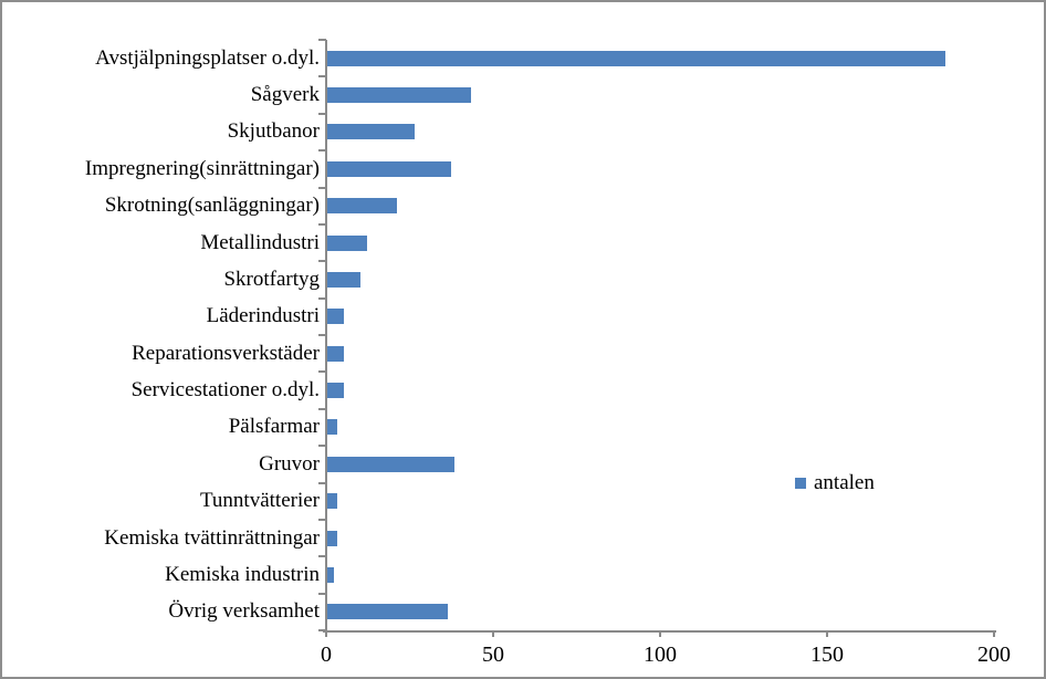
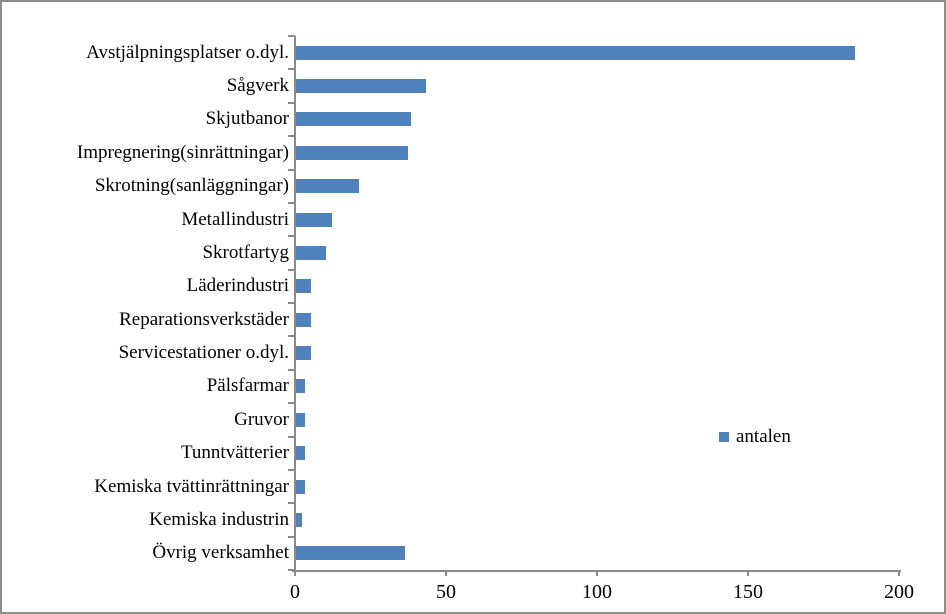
Skjutbanor: 26 -> 38
Gruvor: 38 -> 3
